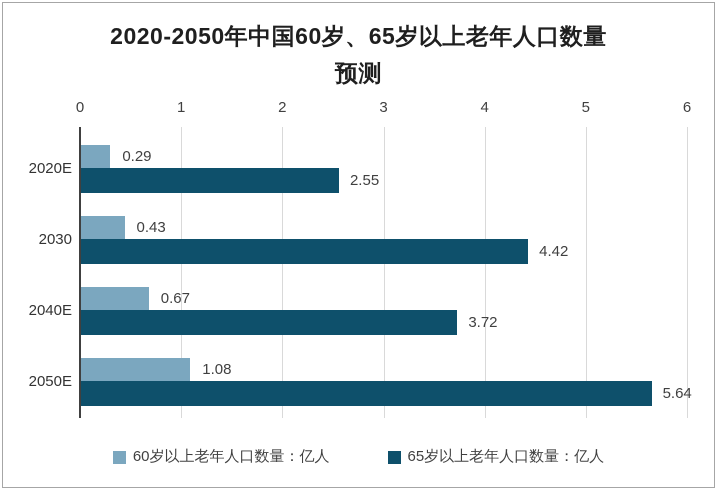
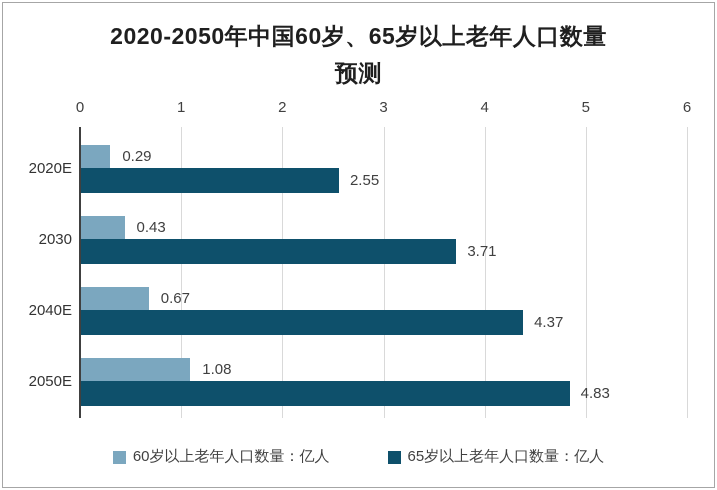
65岁以上老年人口数量：亿人/2030: 4.42 -> 3.71
65岁以上老年人口数量：亿人/2040E: 3.72 -> 4.37
65岁以上老年人口数量：亿人/2050E: 5.64 -> 4.83
